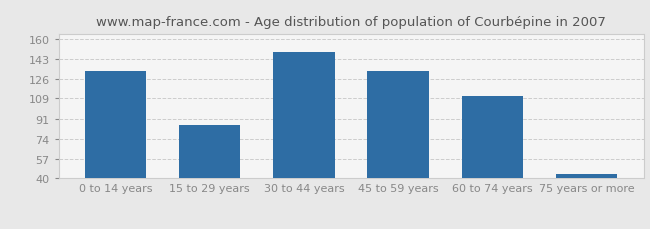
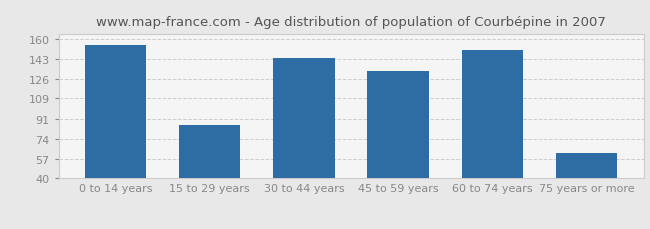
0 to 14 years: 133 -> 155
30 to 44 years: 149 -> 144
60 to 74 years: 111 -> 151
75 years or more: 44 -> 62
